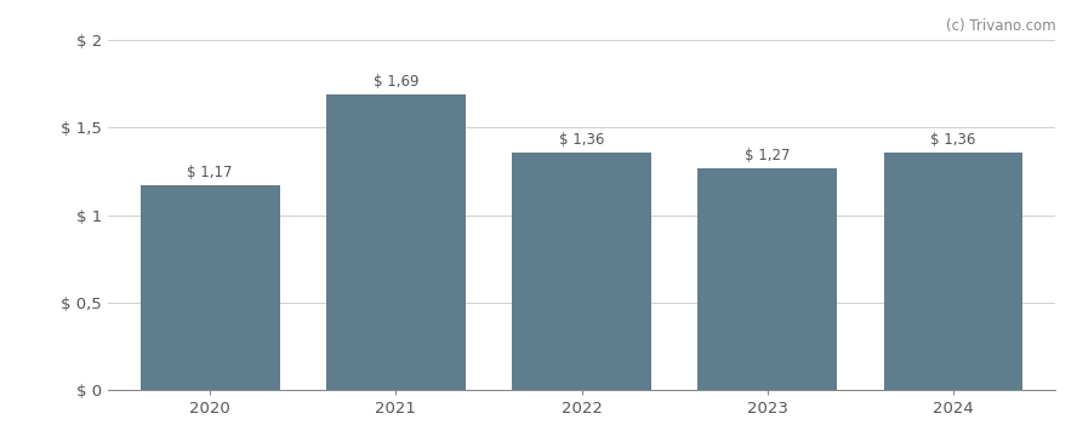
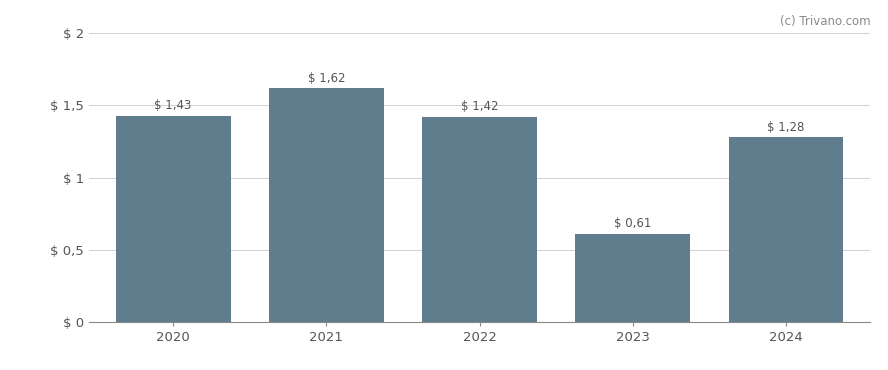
2020: 1,17 -> 1,43
2021: 1,69 -> 1,62
2022: 1,36 -> 1,42
2023: 1,27 -> 0,61
2024: 1,36 -> 1,28
